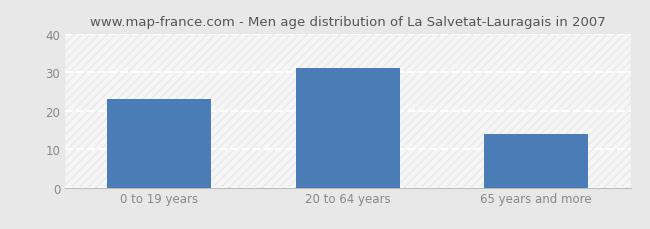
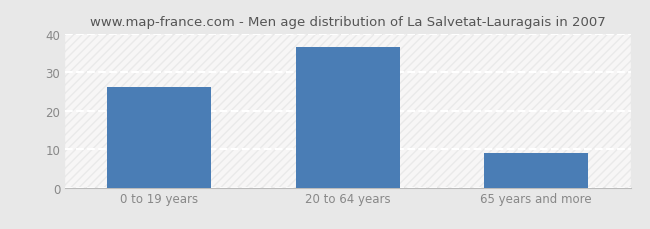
0 to 19 years: 23.0 -> 26.0
20 to 64 years: 31.0 -> 36.5
65 years and more: 14.0 -> 9.0
